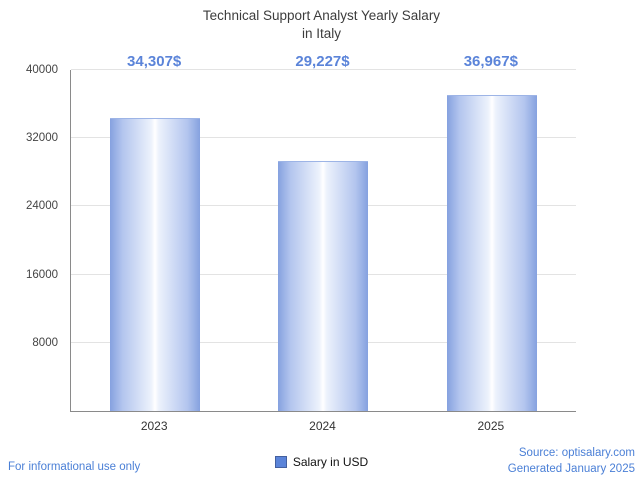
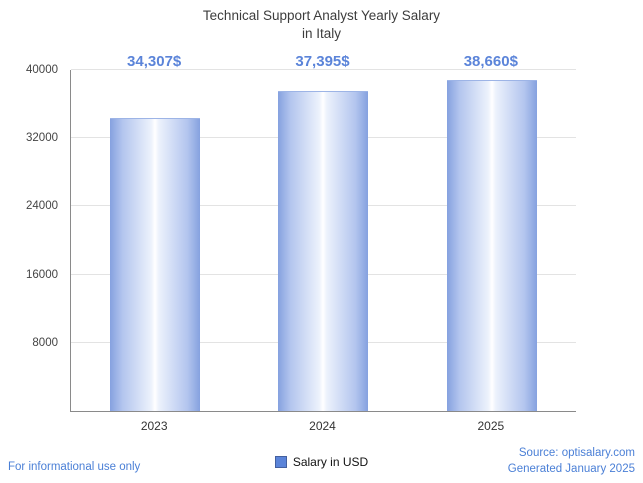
2024: 29,227 -> 37,395
2025: 36,967 -> 38,660
